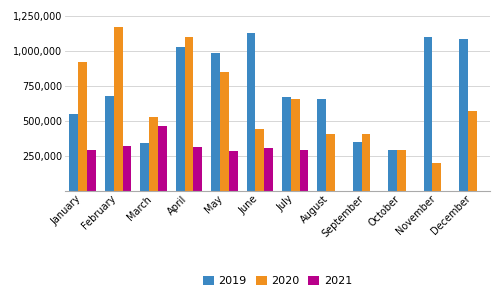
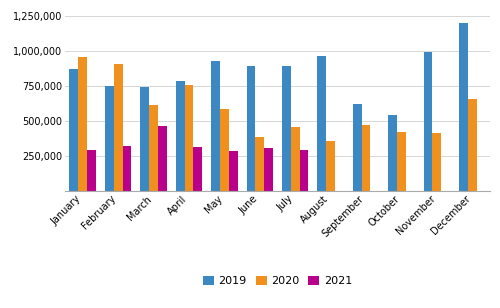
2019/January: 550,000 -> 870,000
2020/January: 920,000 -> 960,000
2019/February: 680,000 -> 750,000
2020/February: 1,170,000 -> 910,000
2019/March: 340,000 -> 740,000
2020/March: 530,000 -> 620,000
2019/April: 1,030,000 -> 780,000
2020/April: 1,100,000 -> 760,000
2019/May: 990,000 -> 930,000
2020/May: 850,000 -> 580,000
2019/June: 1,130,000 -> 900,000
2020/June: 440,000 -> 380,000
2019/July: 670,000 -> 900,000
2020/July: 660,000 -> 460,000
2019/August: 660,000 -> 960,000
2020/August: 410,000 -> 360,000
2019/September: 350,000 -> 620,000
2020/September: 410,000 -> 480,000
2019/October: 290,000 -> 540,000
2020/October: 290,000 -> 420,000
2019/November: 1,100,000 -> 1,000,000
2020/November: 200,000 -> 420,000
2019/December: 1,090,000 -> 1,200,000
2020/December: 570,000 -> 660,000
